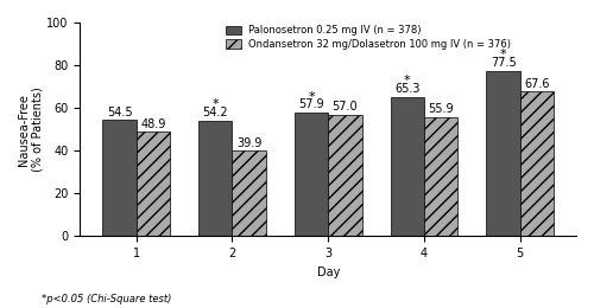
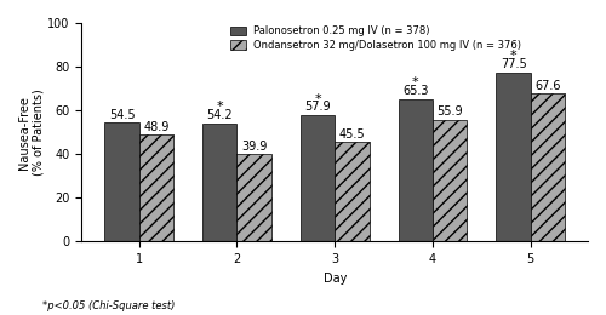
Ondansetron 32 mg/Dolasetron 100 mg IV (n = 376)/3: 57.0 -> 45.5
